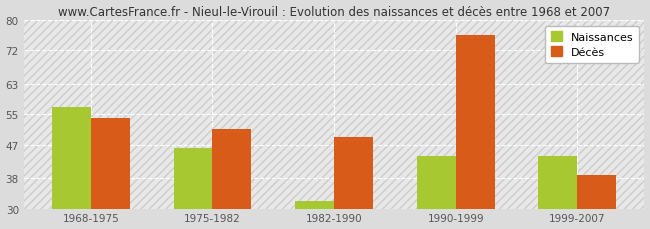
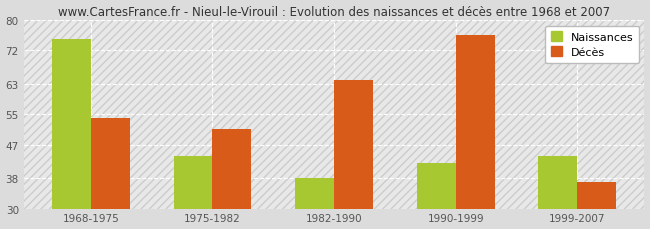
Naissances/1968-1975: 57 -> 75
Naissances/1975-1982: 46 -> 44
Naissances/1982-1990: 32 -> 38
Décès/1982-1990: 49 -> 64
Naissances/1990-1999: 44 -> 42
Décès/1999-2007: 39 -> 37
